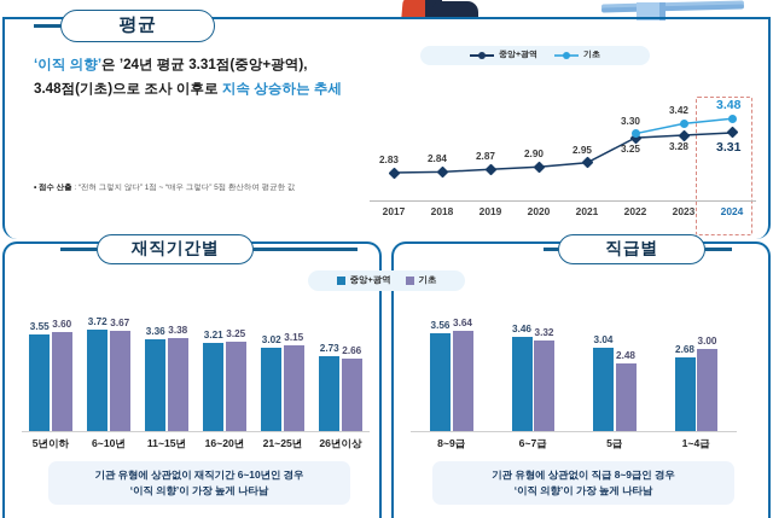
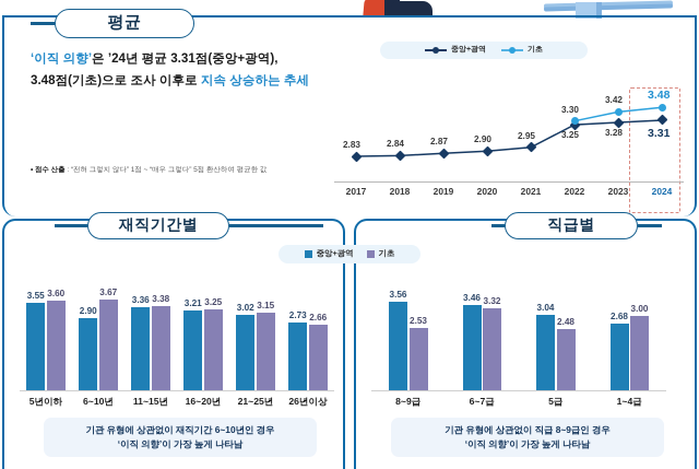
재직기간별/중앙+광역/6~10년: 3.72 -> 2.90
직급별/기초/8~9급: 3.64 -> 2.53
